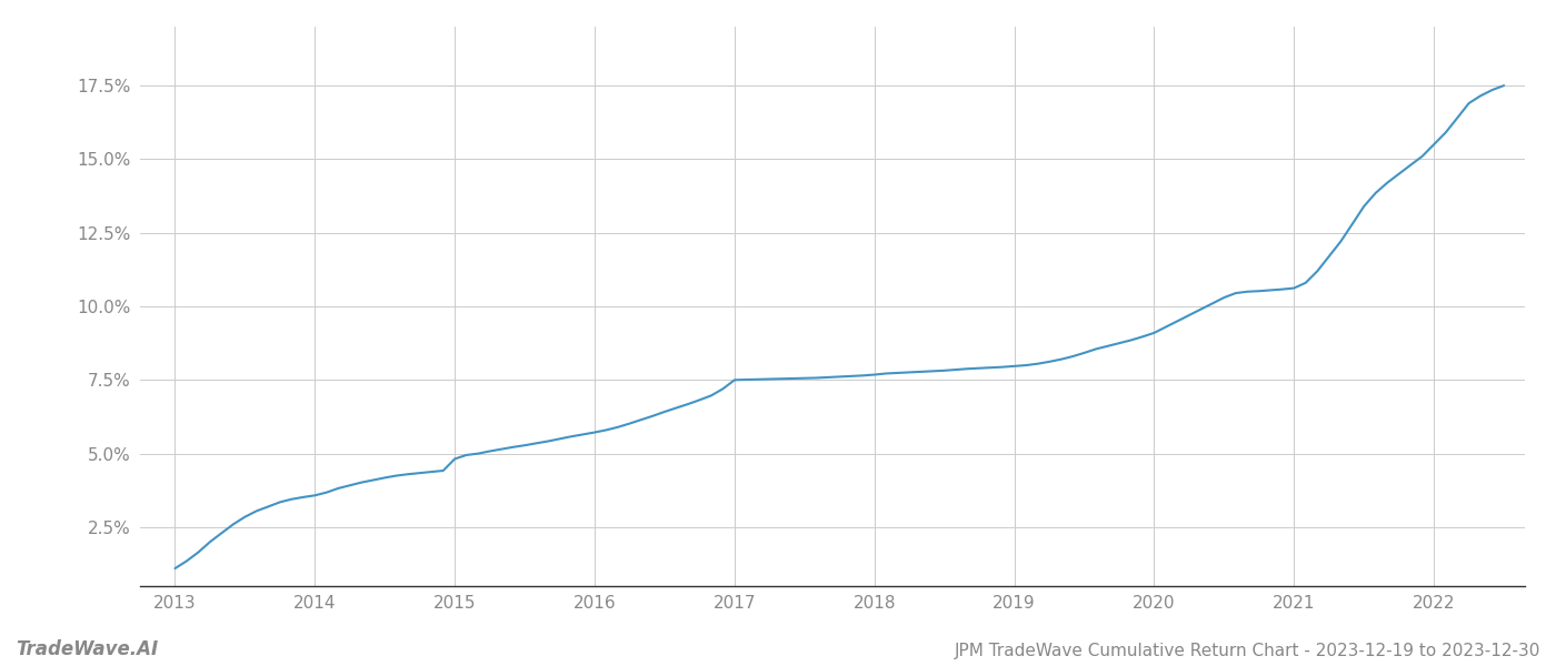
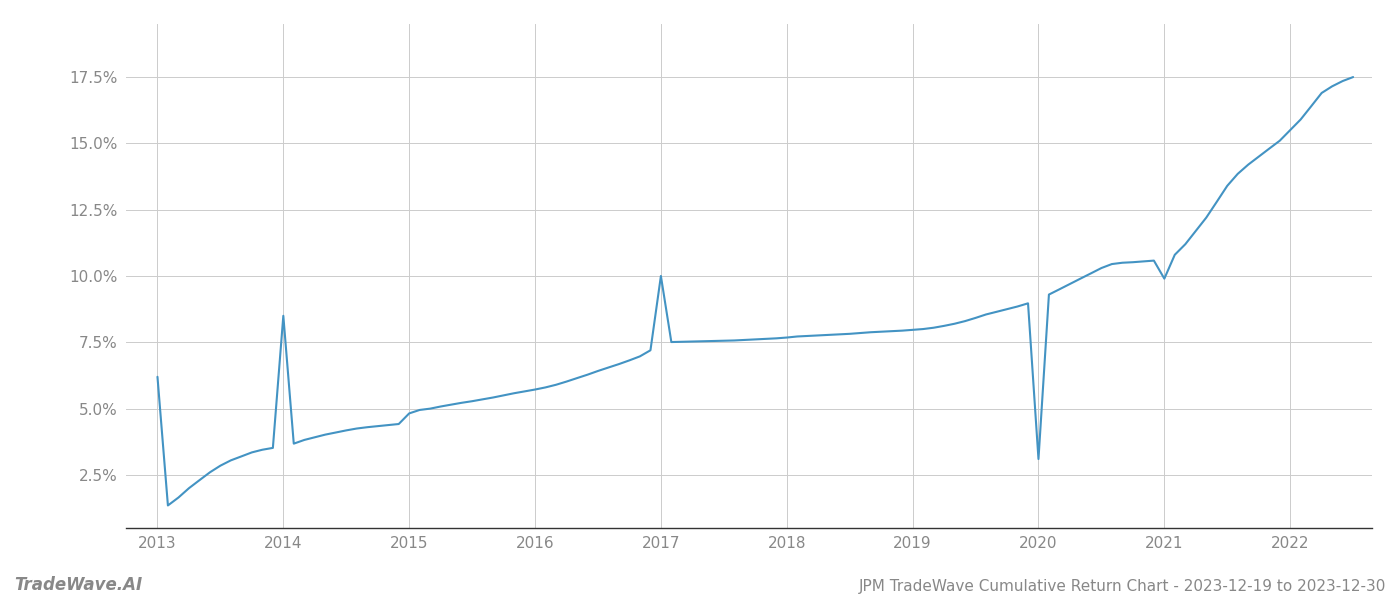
2013: 1.10% -> 6.20%
2014: 3.58% -> 8.50%
2017: 7.50% -> 10.00%
2020: 9.10% -> 3.10%
2021: 10.62% -> 9.90%
